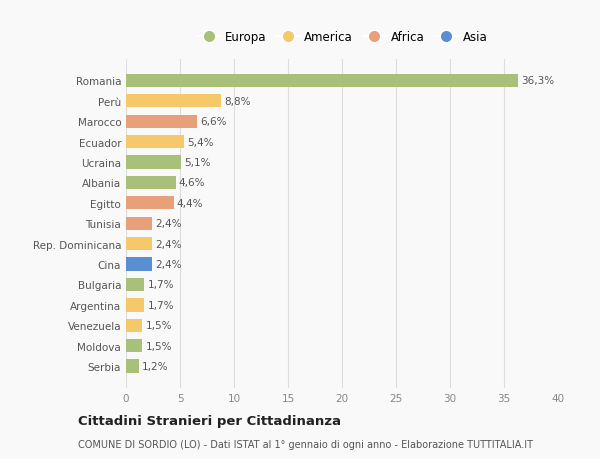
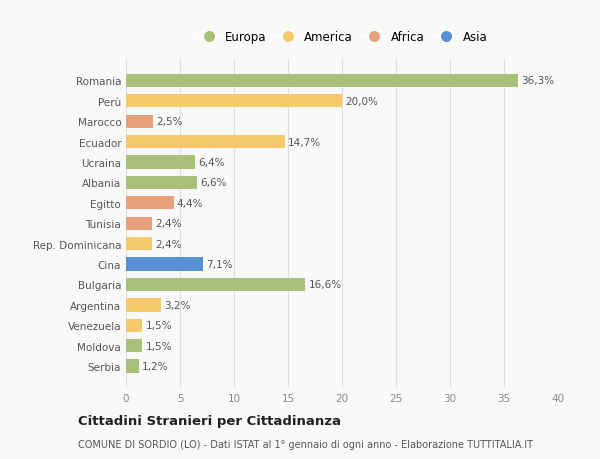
Perù: 8,8% -> 20,0%
Marocco: 6,6% -> 2,5%
Ecuador: 5,4% -> 14,7%
Ucraina: 5,1% -> 6,4%
Albania: 4,6% -> 6,6%
Cina: 2,4% -> 7,1%
Bulgaria: 1,7% -> 16,6%
Argentina: 1,7% -> 3,2%
